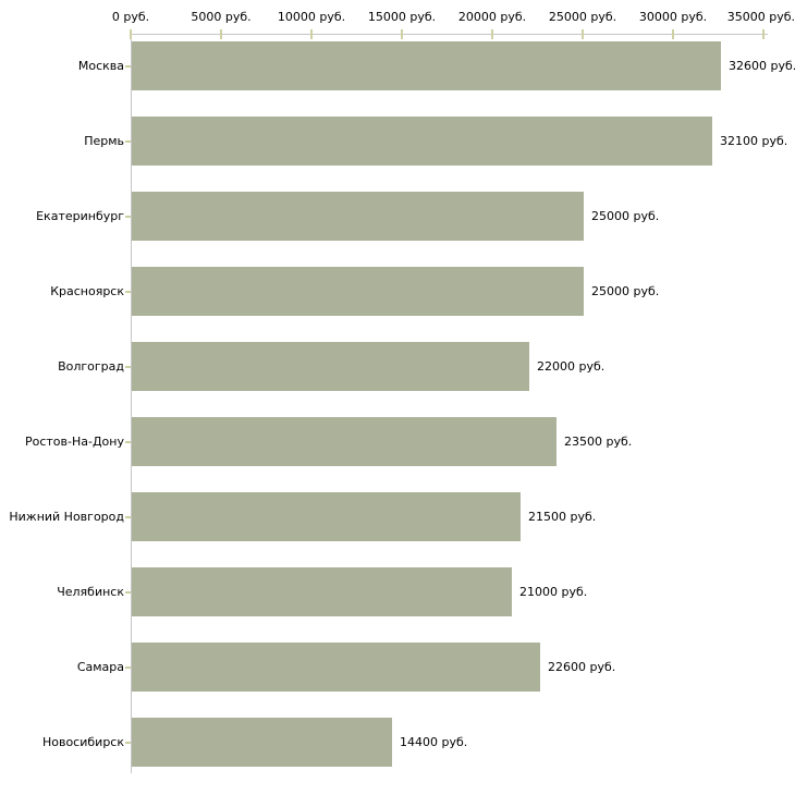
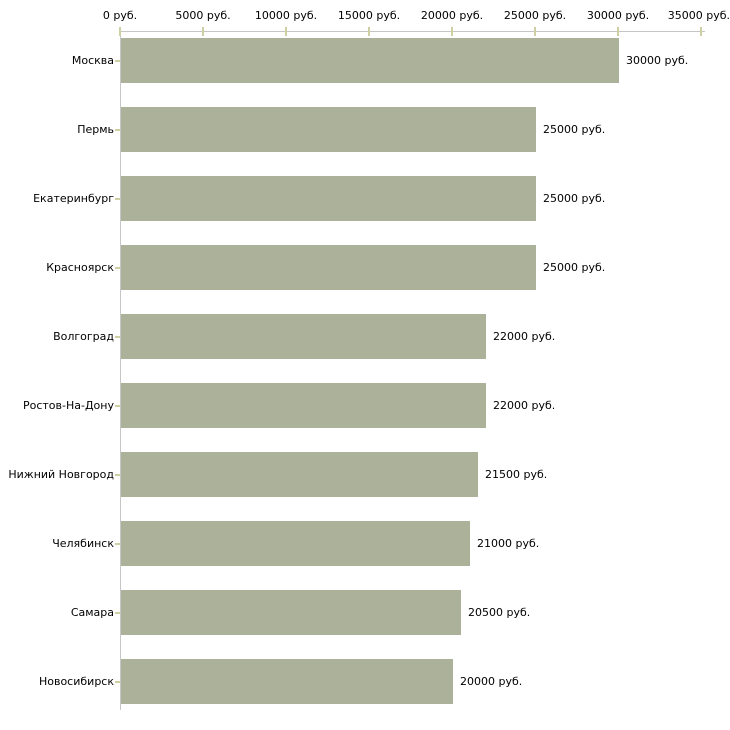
Москва: 32600 -> 30000
Пермь: 32100 -> 25000
Ростов-На-Дону: 23500 -> 22000
Самара: 22600 -> 20500
Новосибирск: 14400 -> 20000
